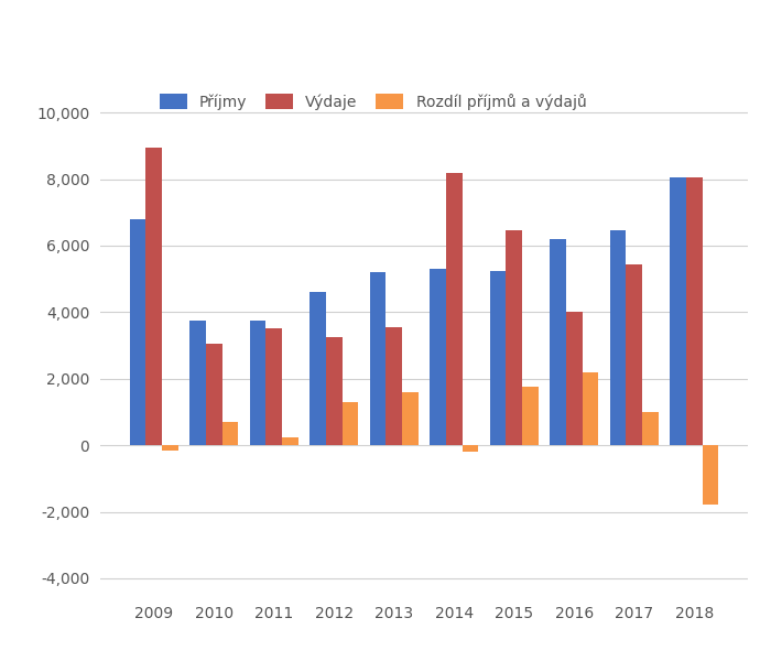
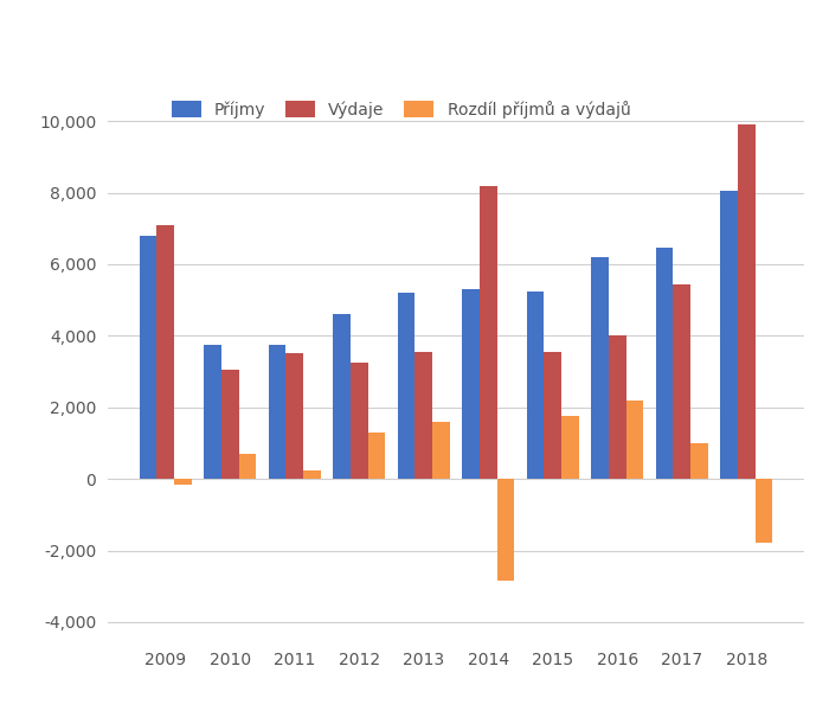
Výdaje/2009: 8,950 -> 7,100
Rozdíl příjmů a výdajů/2014: -200 -> -2,850
Výdaje/2015: 6,450 -> 3,550
Výdaje/2018: 8,050 -> 9,900
